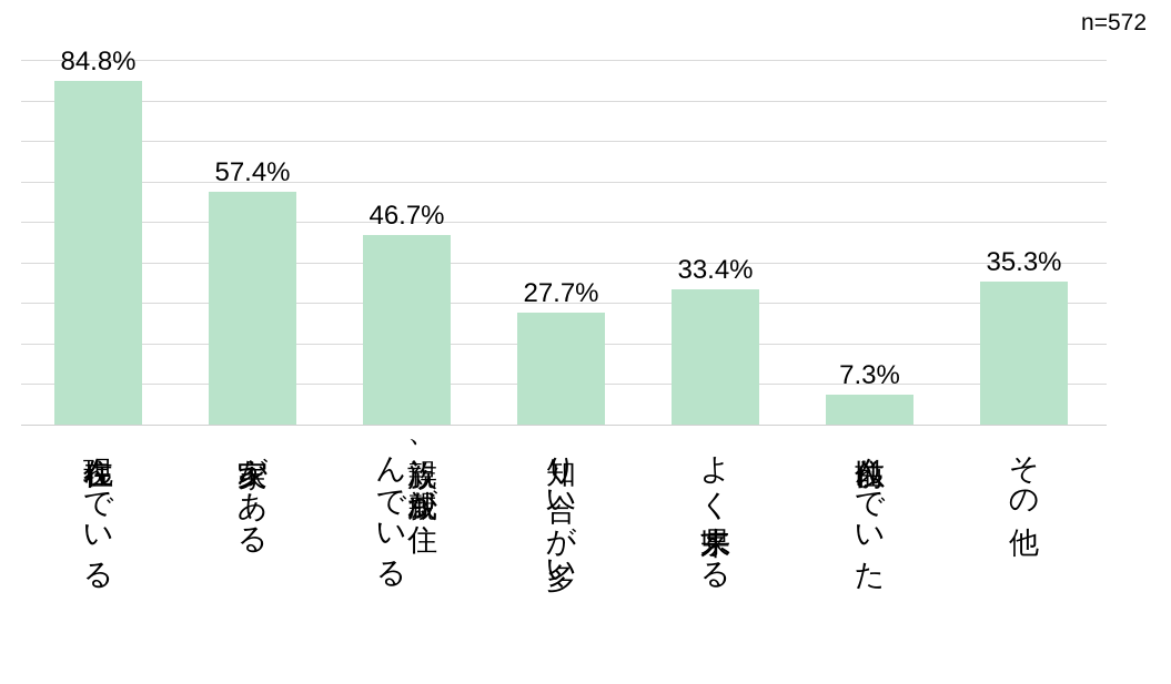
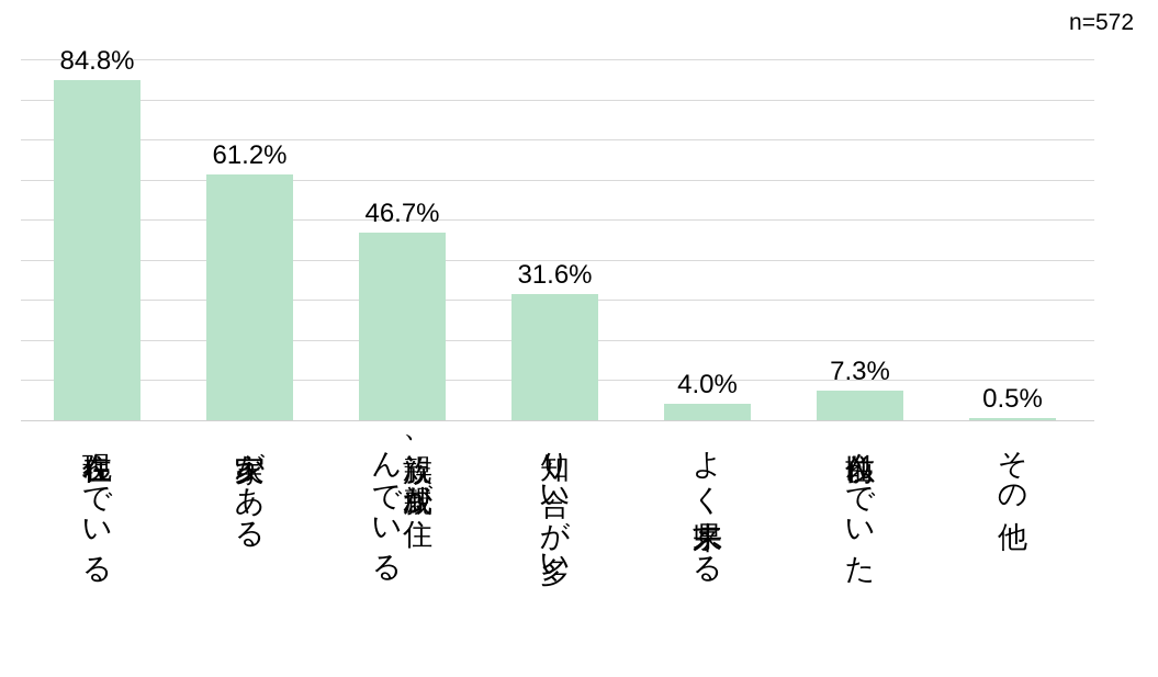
実家がある: 57.4% -> 61.2%
知り合いが多い: 27.7% -> 31.6%
よく来県する: 33.4% -> 4.0%
その他: 35.3% -> 0.5%
